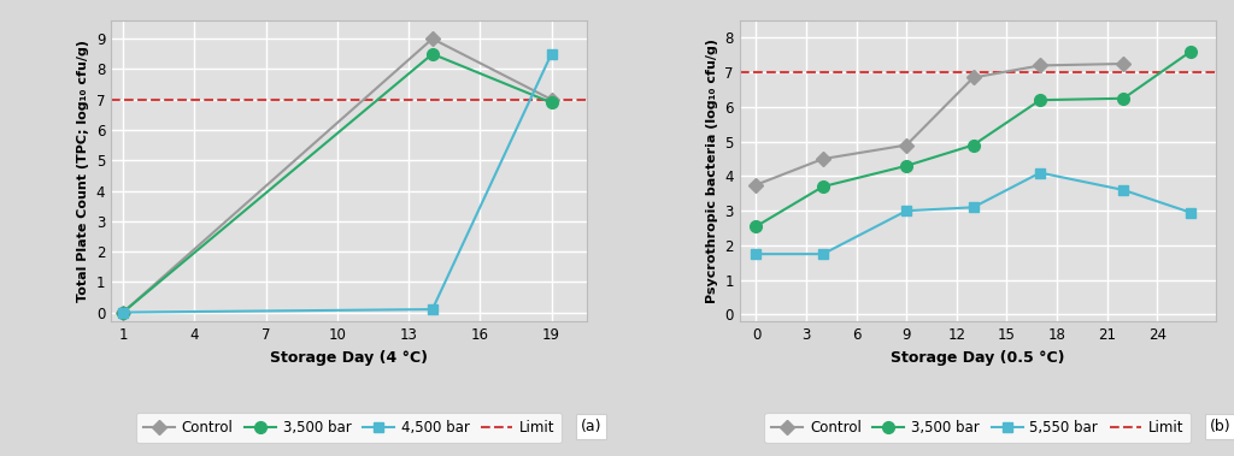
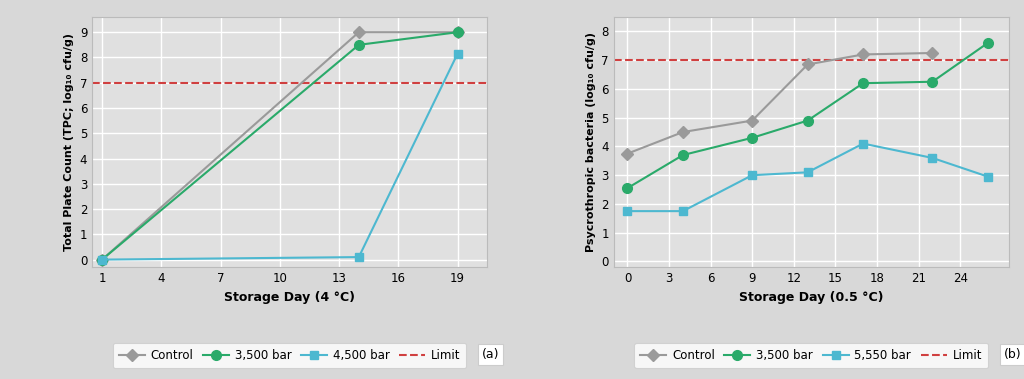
Control/19: 7 -> 9
3,500 bar/19: 6.9 -> 9.0
4,500 bar/19: 8.50 -> 8.15
